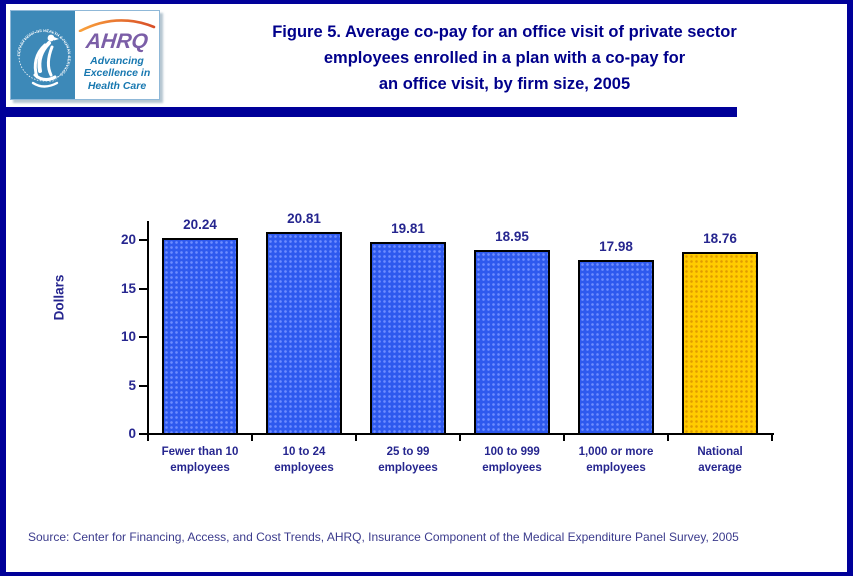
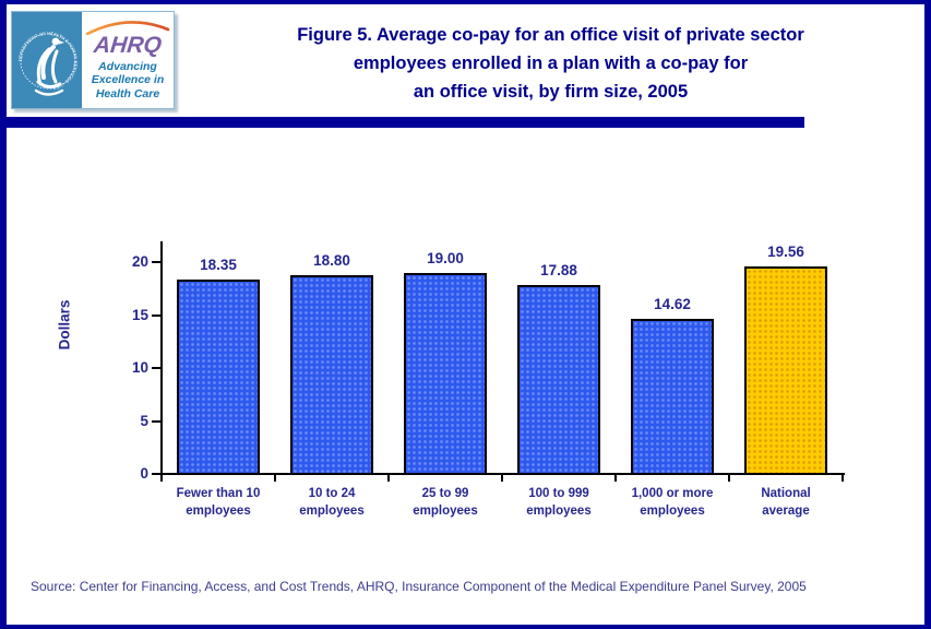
Fewer than 10 employees: 20.24 -> 18.35
10 to 24 employees: 20.81 -> 18.80
25 to 99 employees: 19.81 -> 19.00
100 to 999 employees: 18.95 -> 17.88
1,000 or more employees: 17.98 -> 14.62
National average: 18.76 -> 19.56
